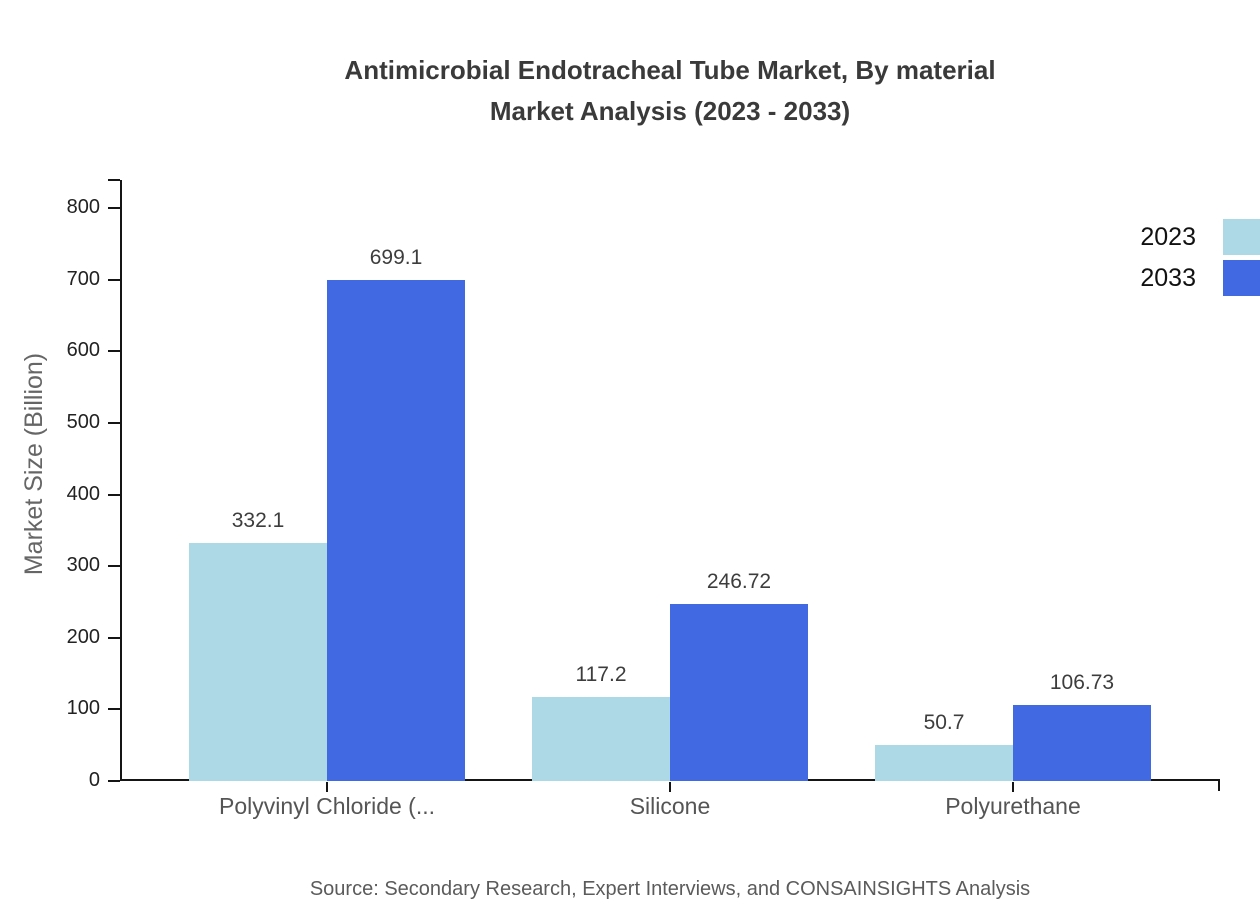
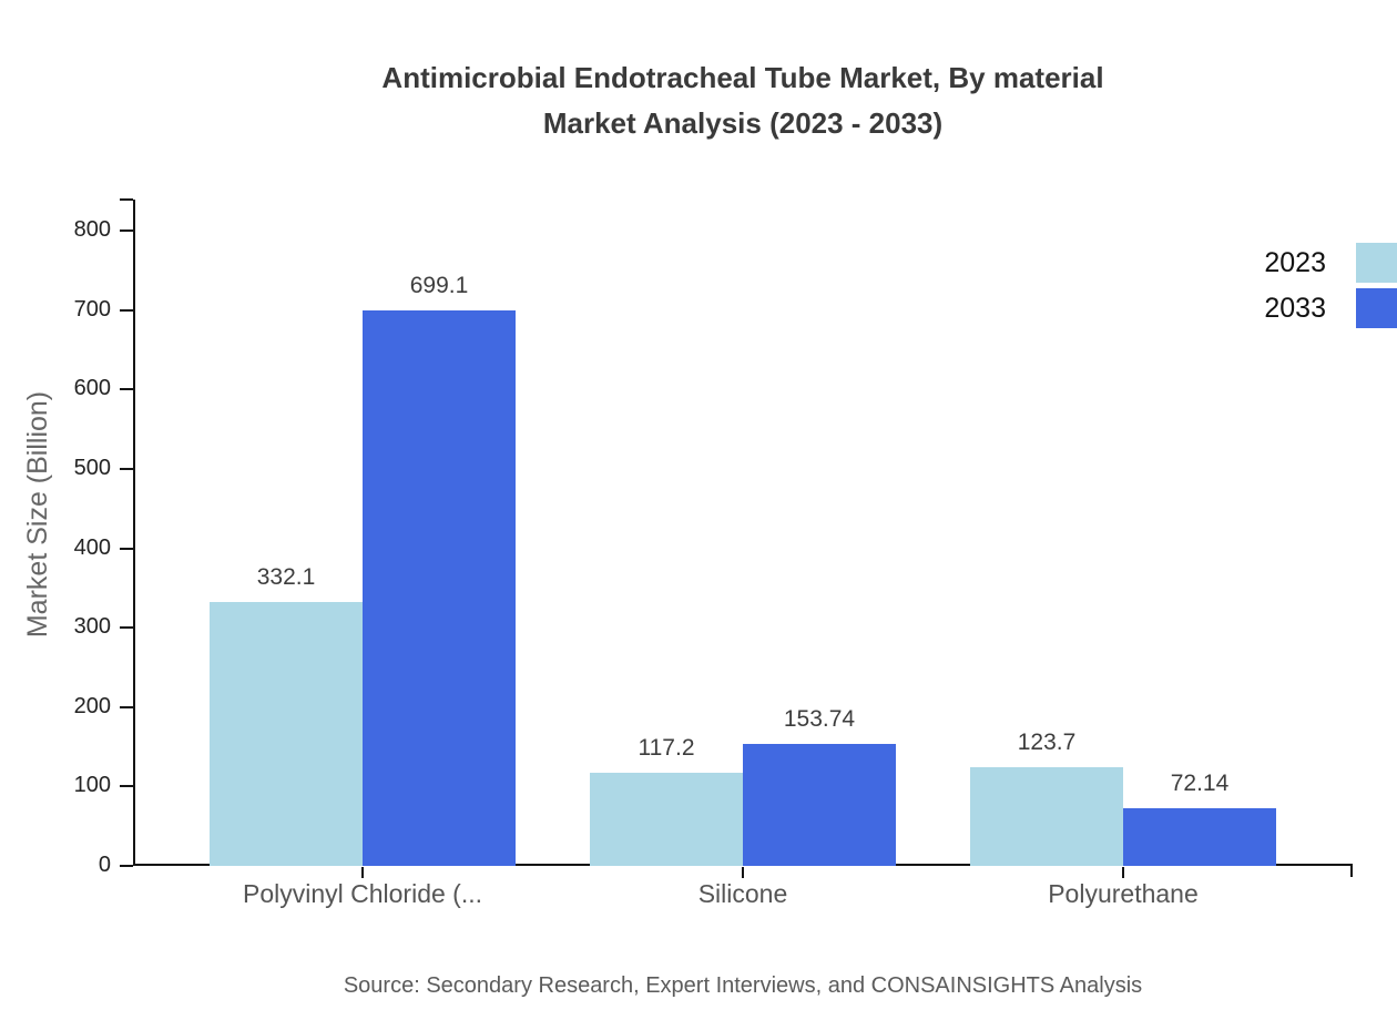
2033/Silicone: 246.72 -> 153.74
2023/Polyurethane: 50.7 -> 123.7
2033/Polyurethane: 106.73 -> 72.14
